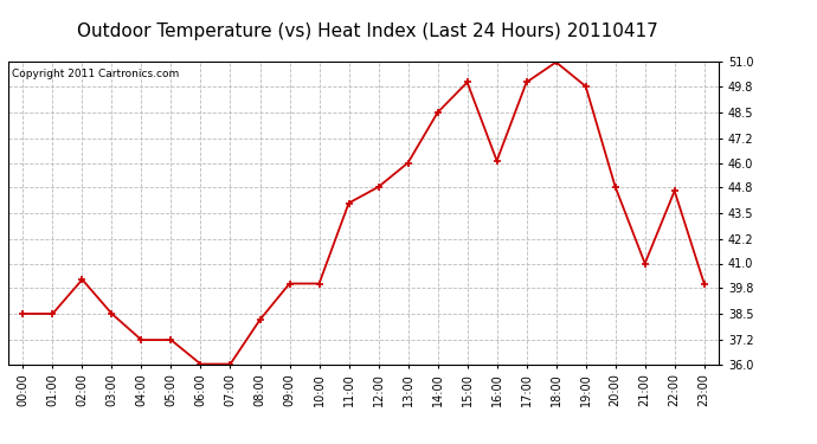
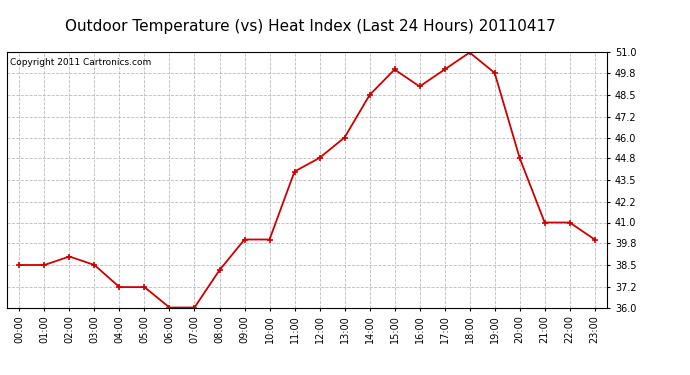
02:00: 40.2 -> 39.0
16:00: 46.1 -> 49.0
22:00: 44.6 -> 41.0
